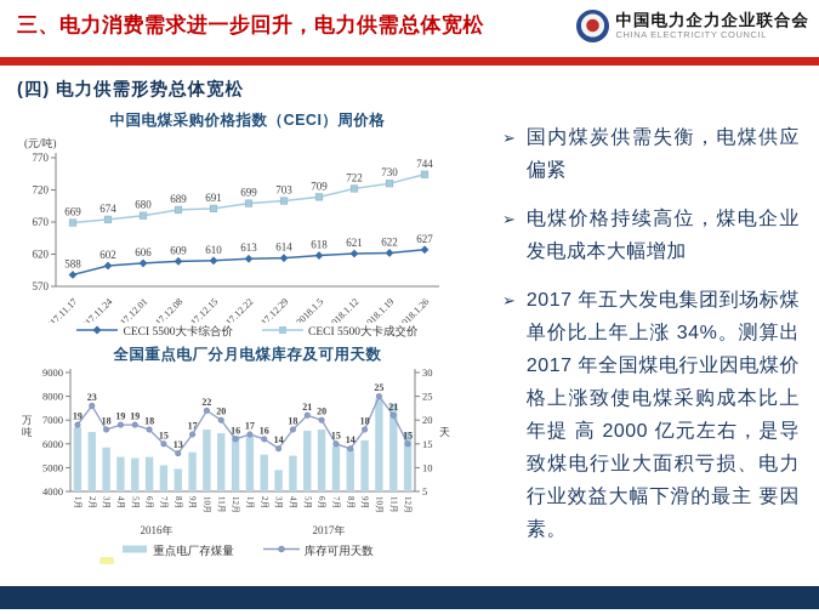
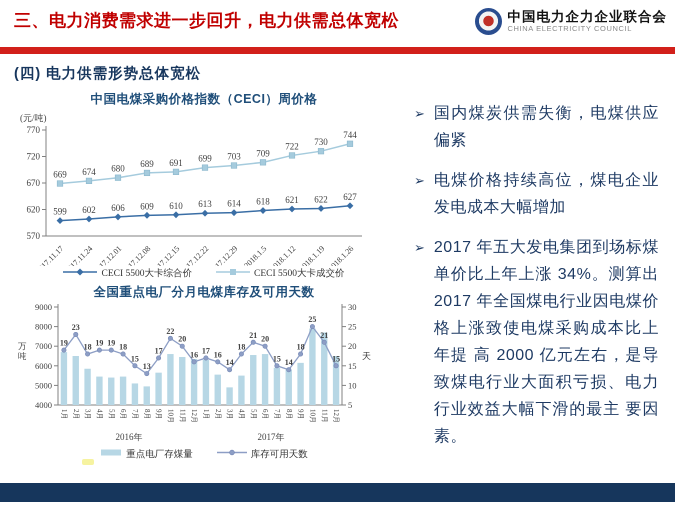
中国电煤采购价格指数（CECI）周价格/CECI 5500大卡综合价/2017.11.17: 588 -> 599
